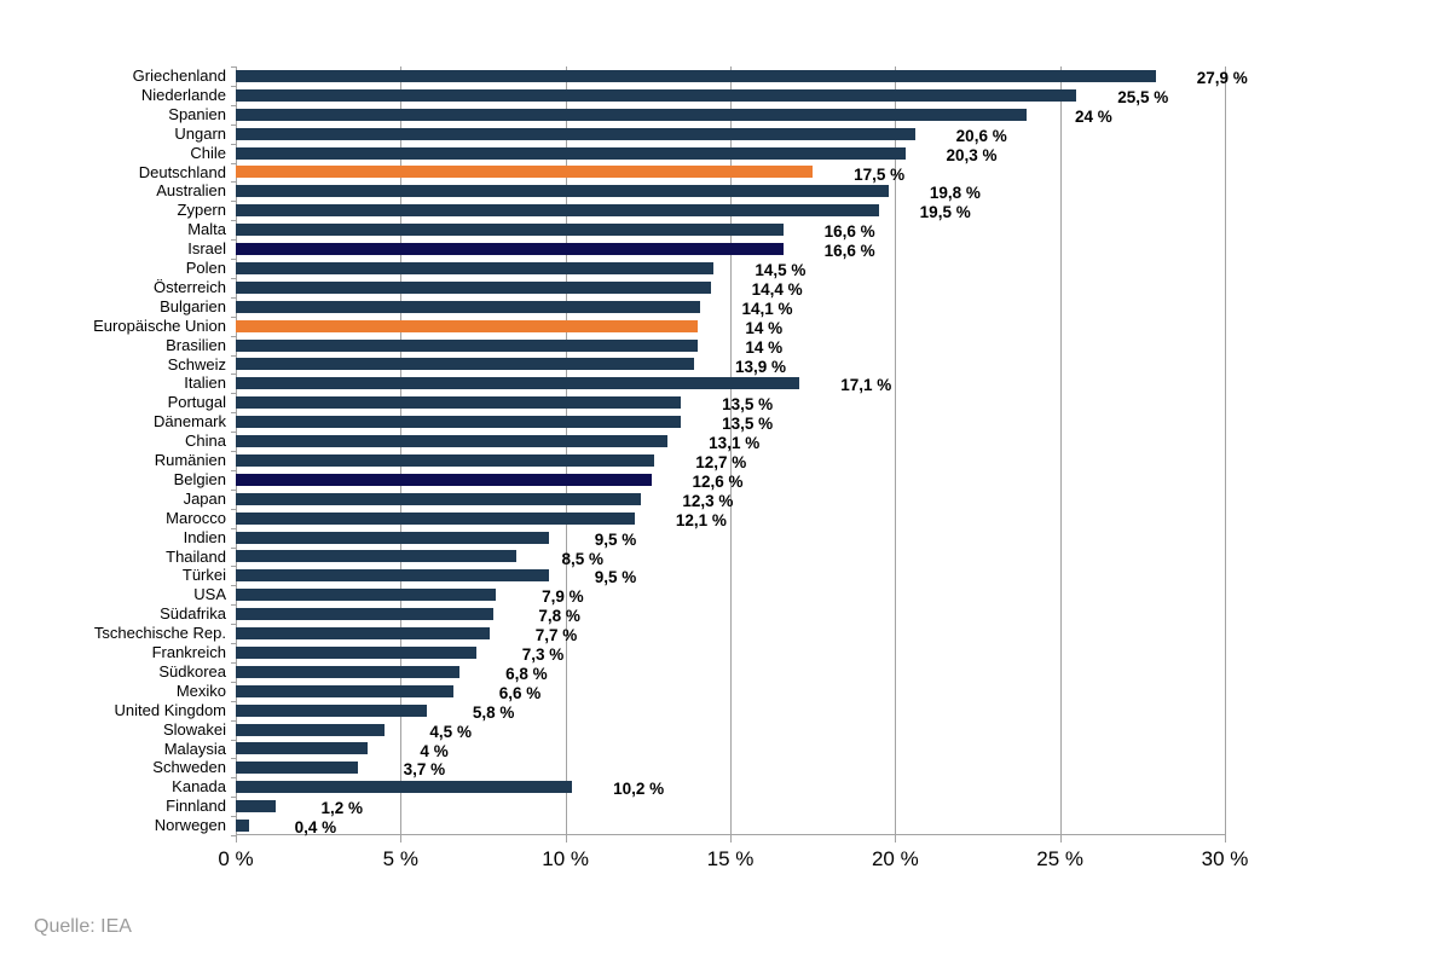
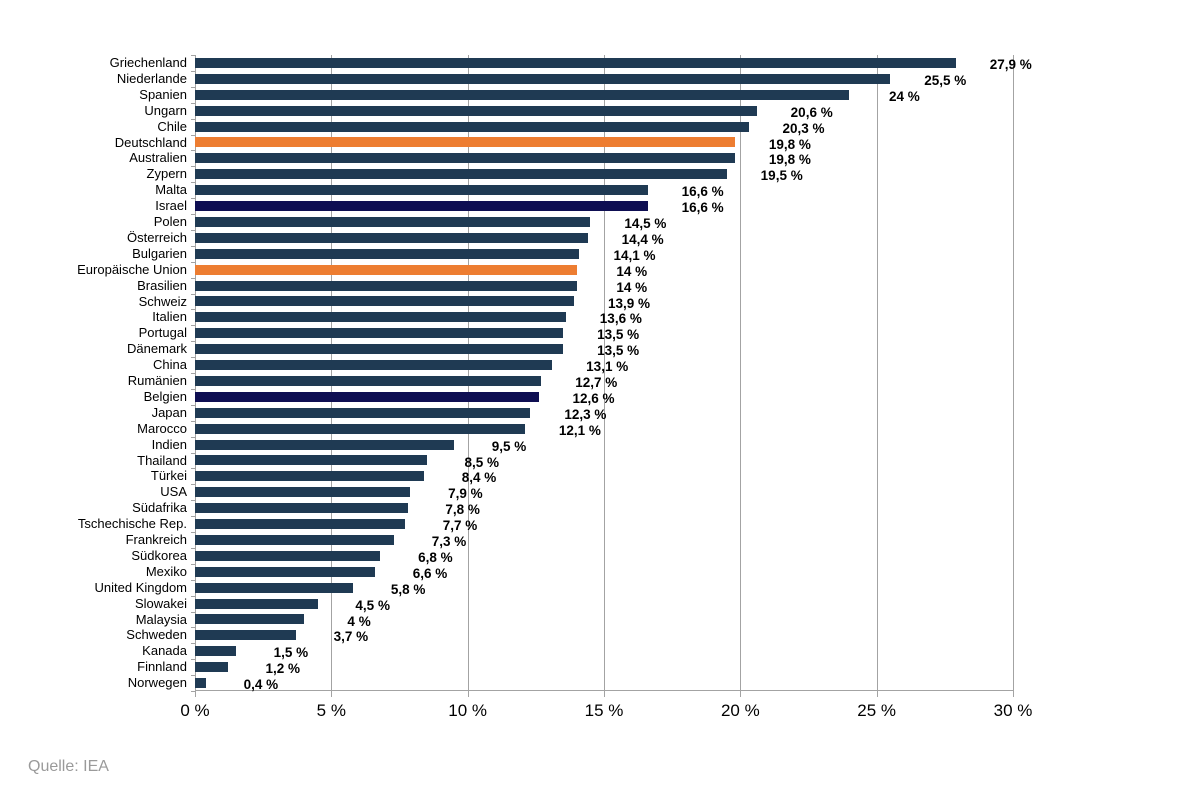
Deutschland: 17,5 -> 19,8
Italien: 17,1 -> 13,6
Türkei: 9,5 -> 8,4
Kanada: 10,2 -> 1,5
